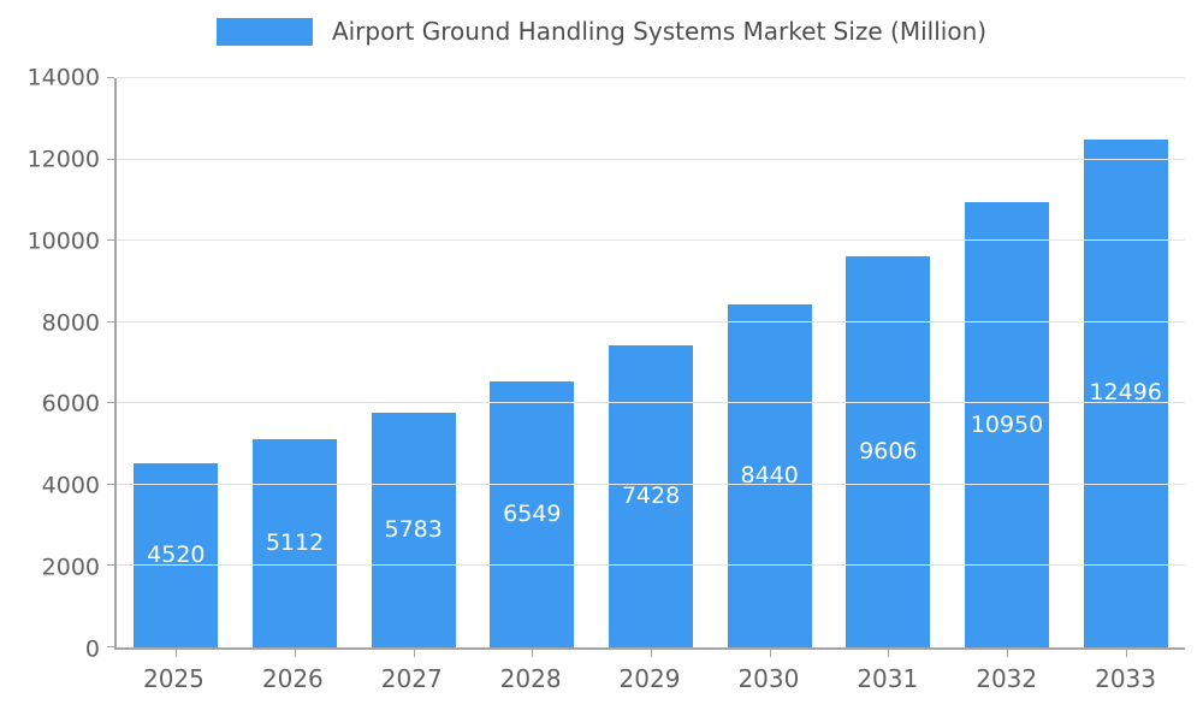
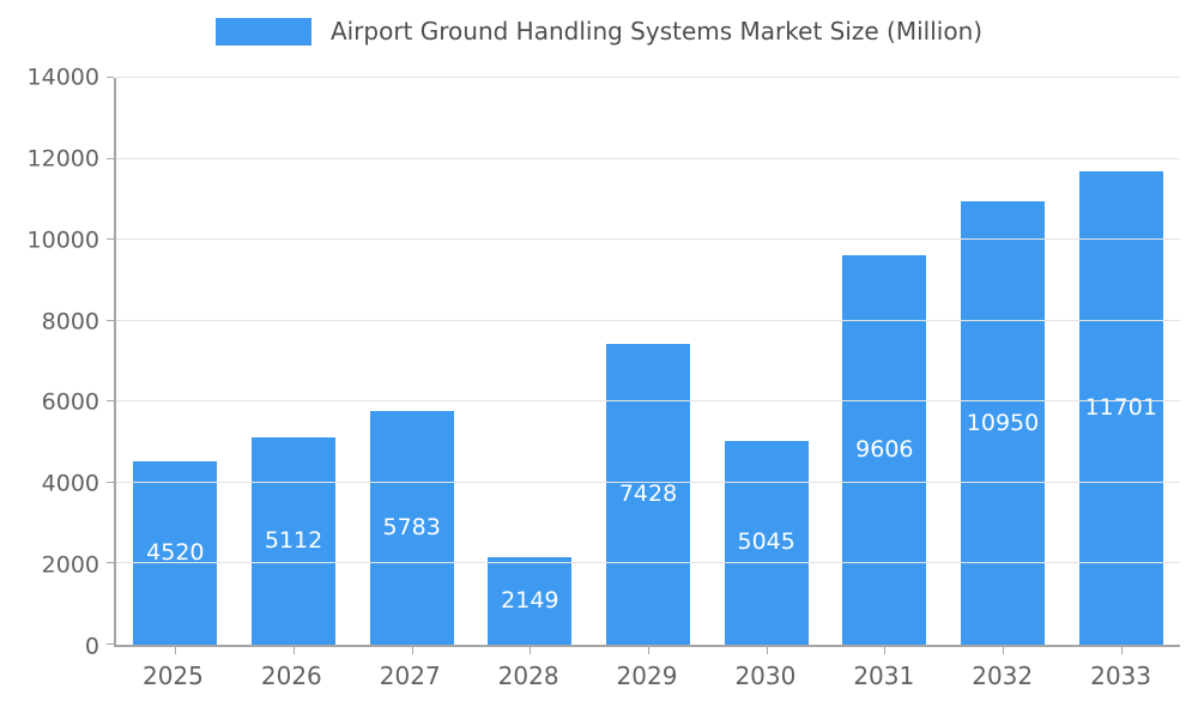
2028: 6549 -> 2149
2030: 8440 -> 5045
2033: 12496 -> 11701
